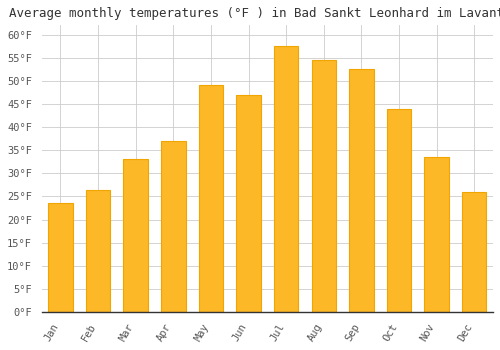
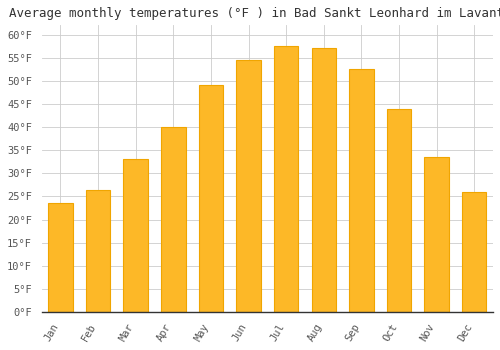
Apr: 37.0°F -> 40.0°F
Jun: 47.0°F -> 54.5°F
Aug: 54.5°F -> 57.0°F
